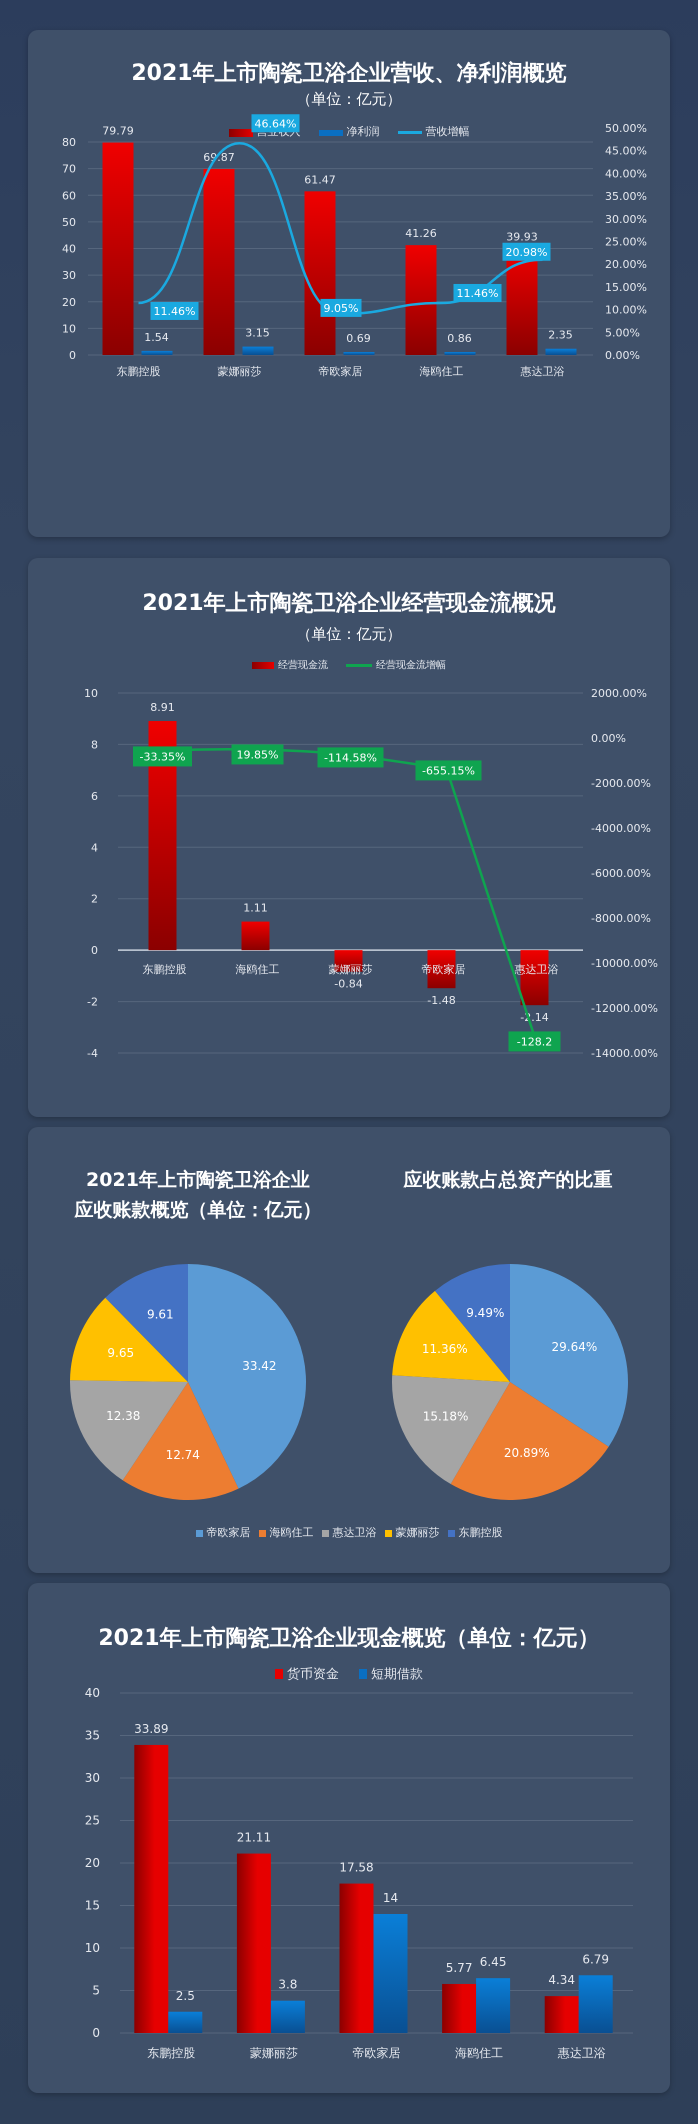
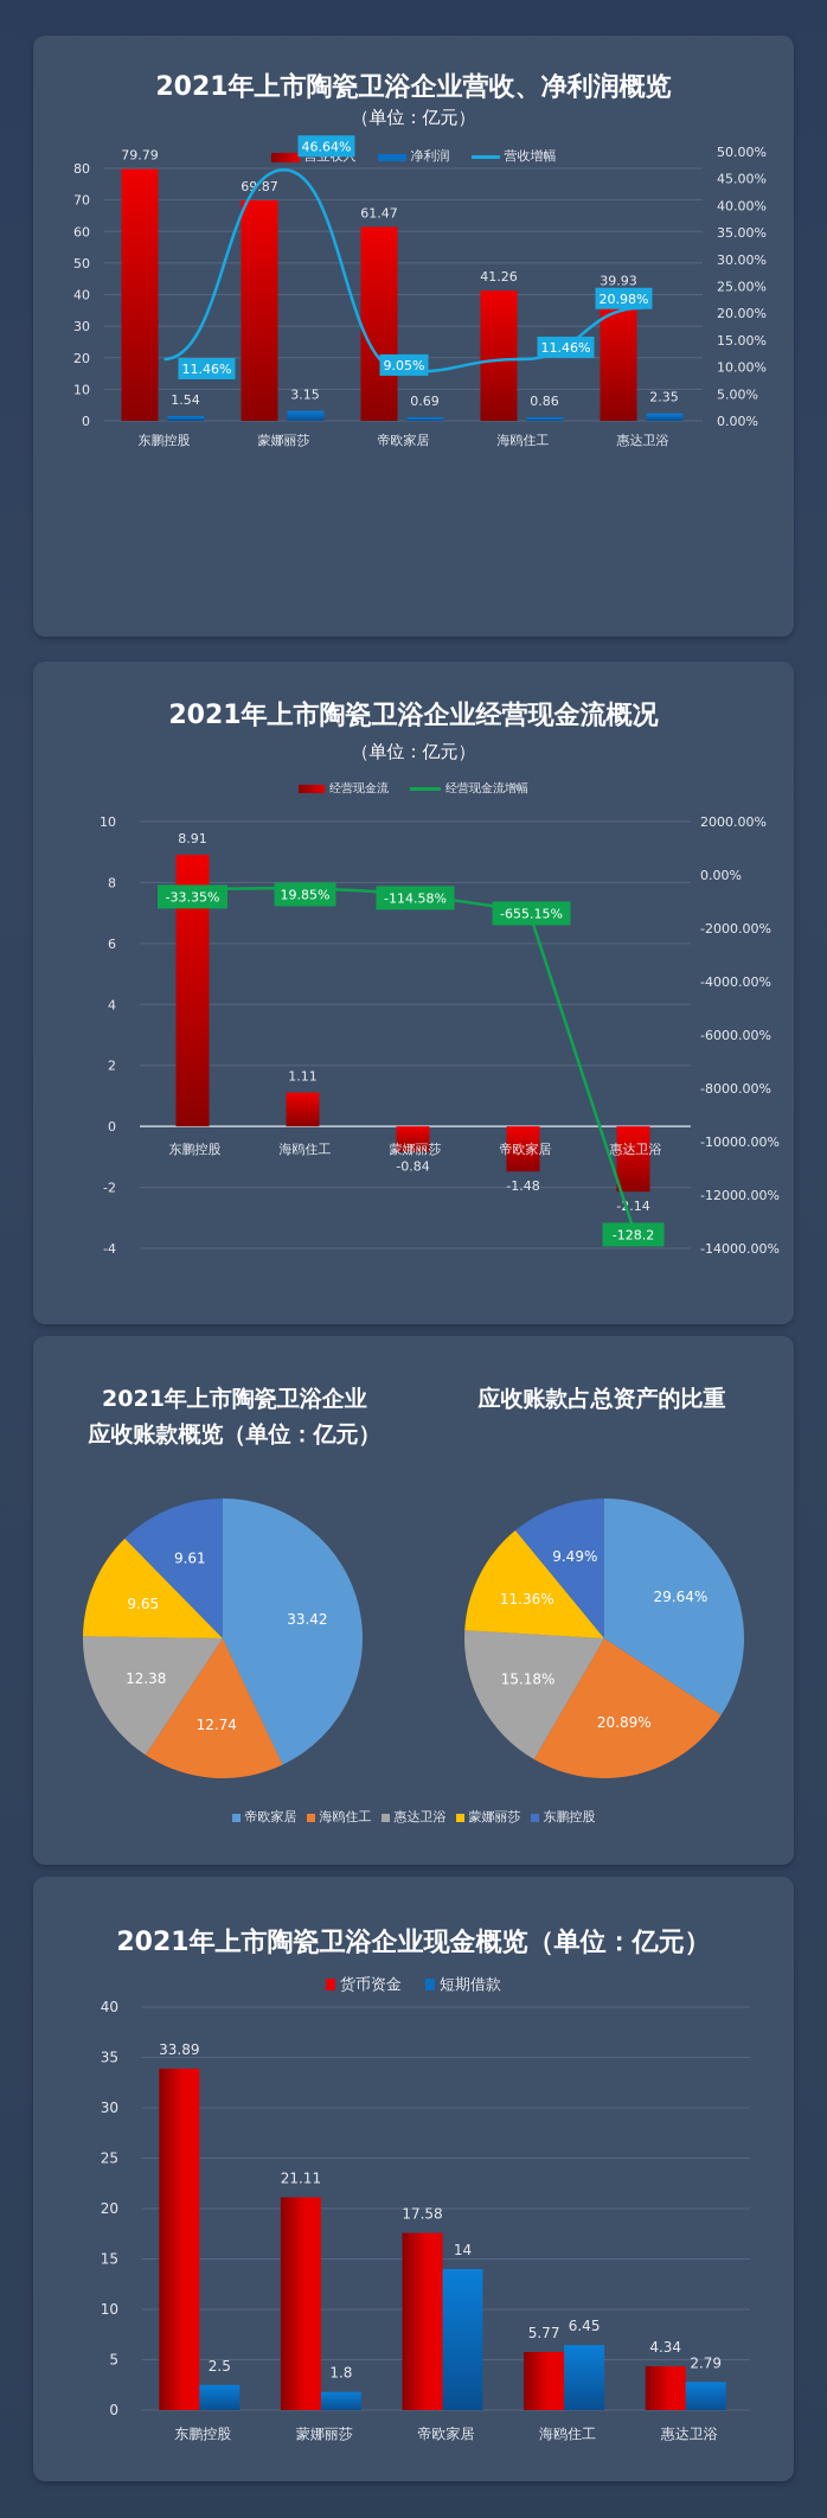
2021年上市陶瓷卫浴企业现金概览（单位：亿元）/短期借款/蒙娜丽莎: 3.8 -> 1.8
2021年上市陶瓷卫浴企业现金概览（单位：亿元）/短期借款/惠达卫浴: 6.79 -> 2.79
